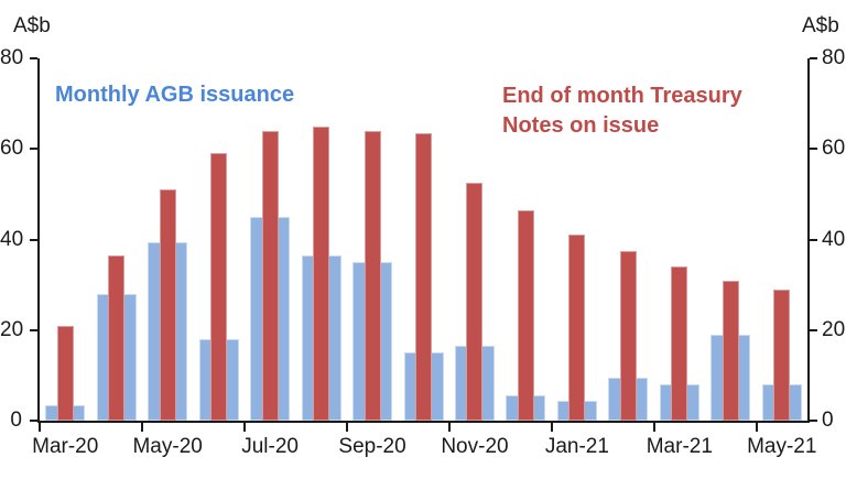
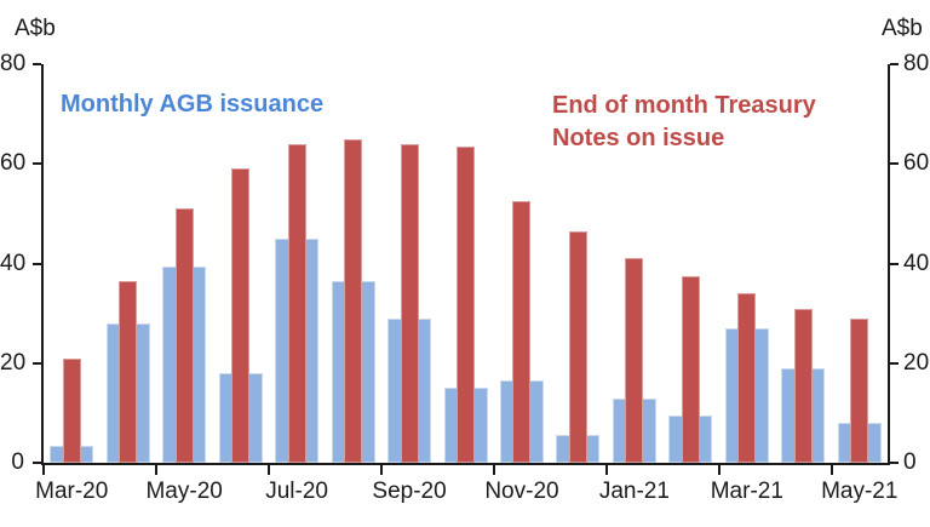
Monthly AGB issuance/Sep-20: 35 -> 29
Monthly AGB issuance/Jan-21: 4 -> 13
Monthly AGB issuance/Mar-21: 8 -> 27
